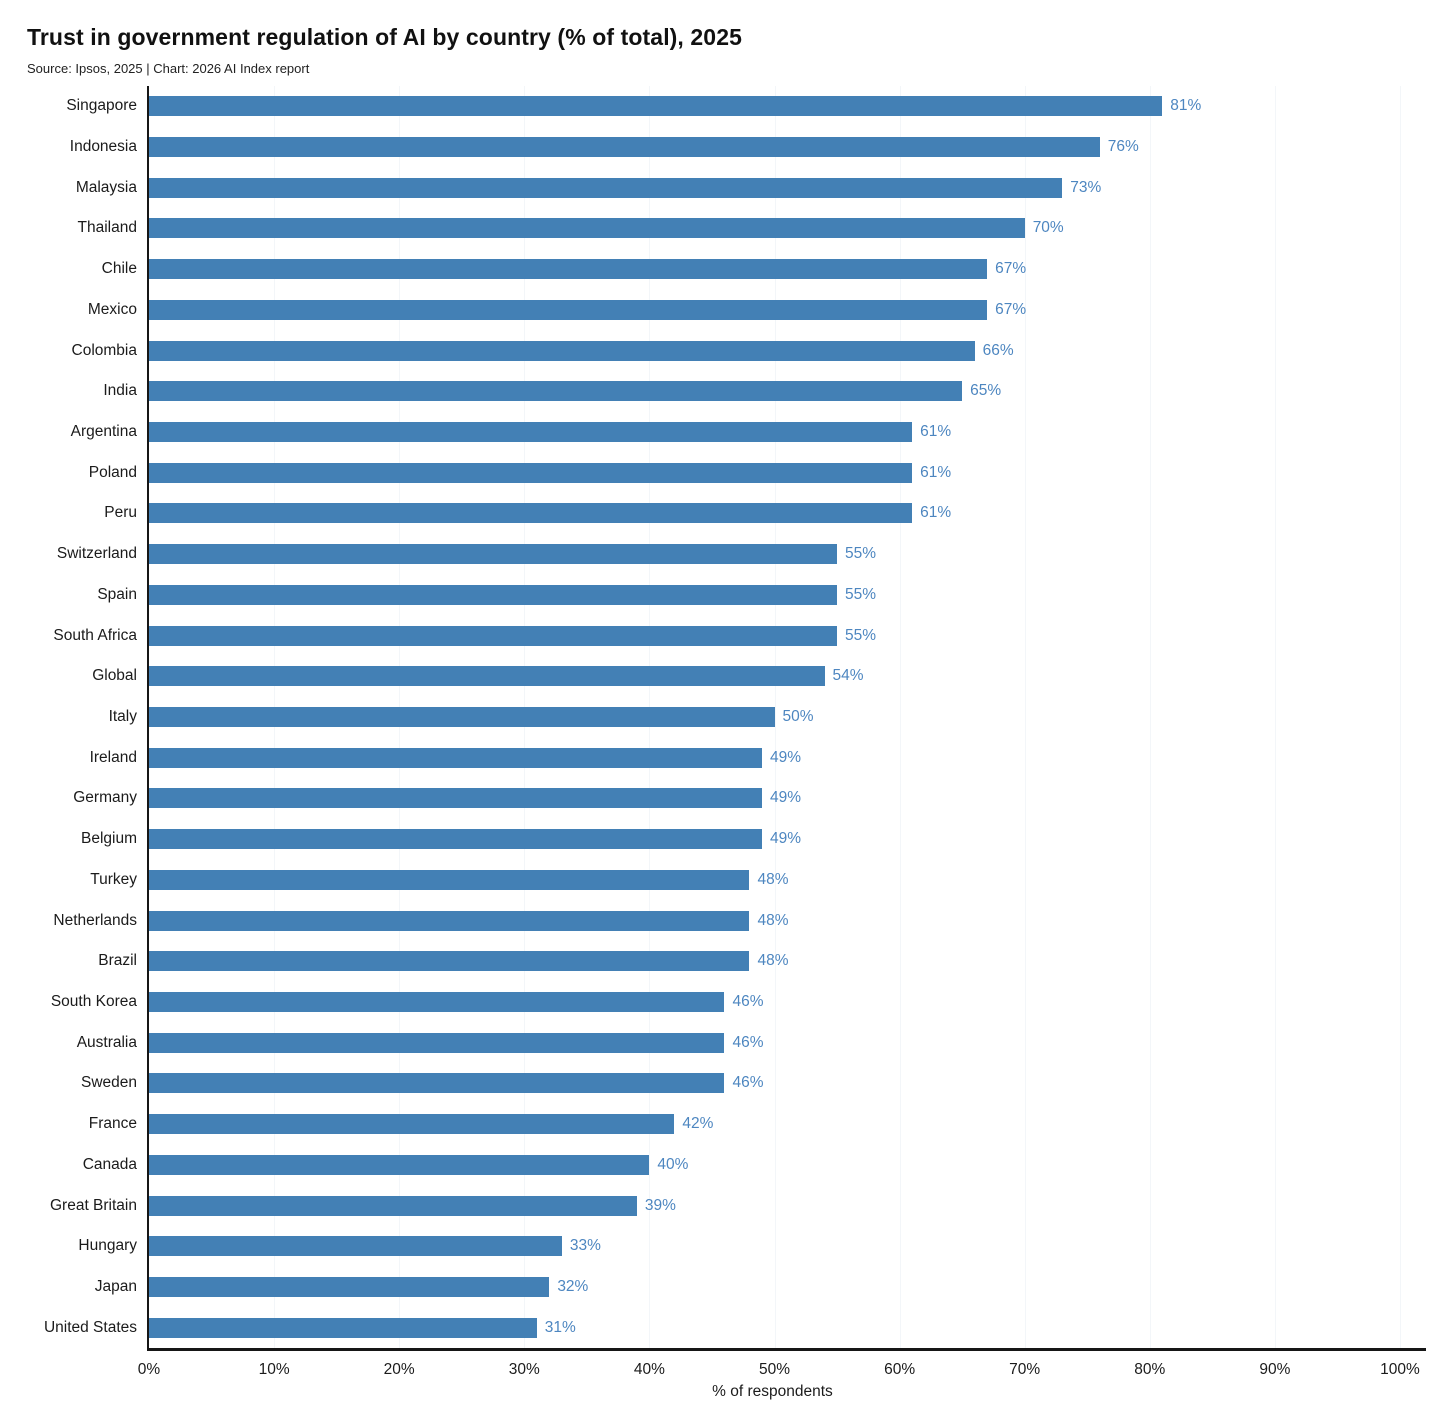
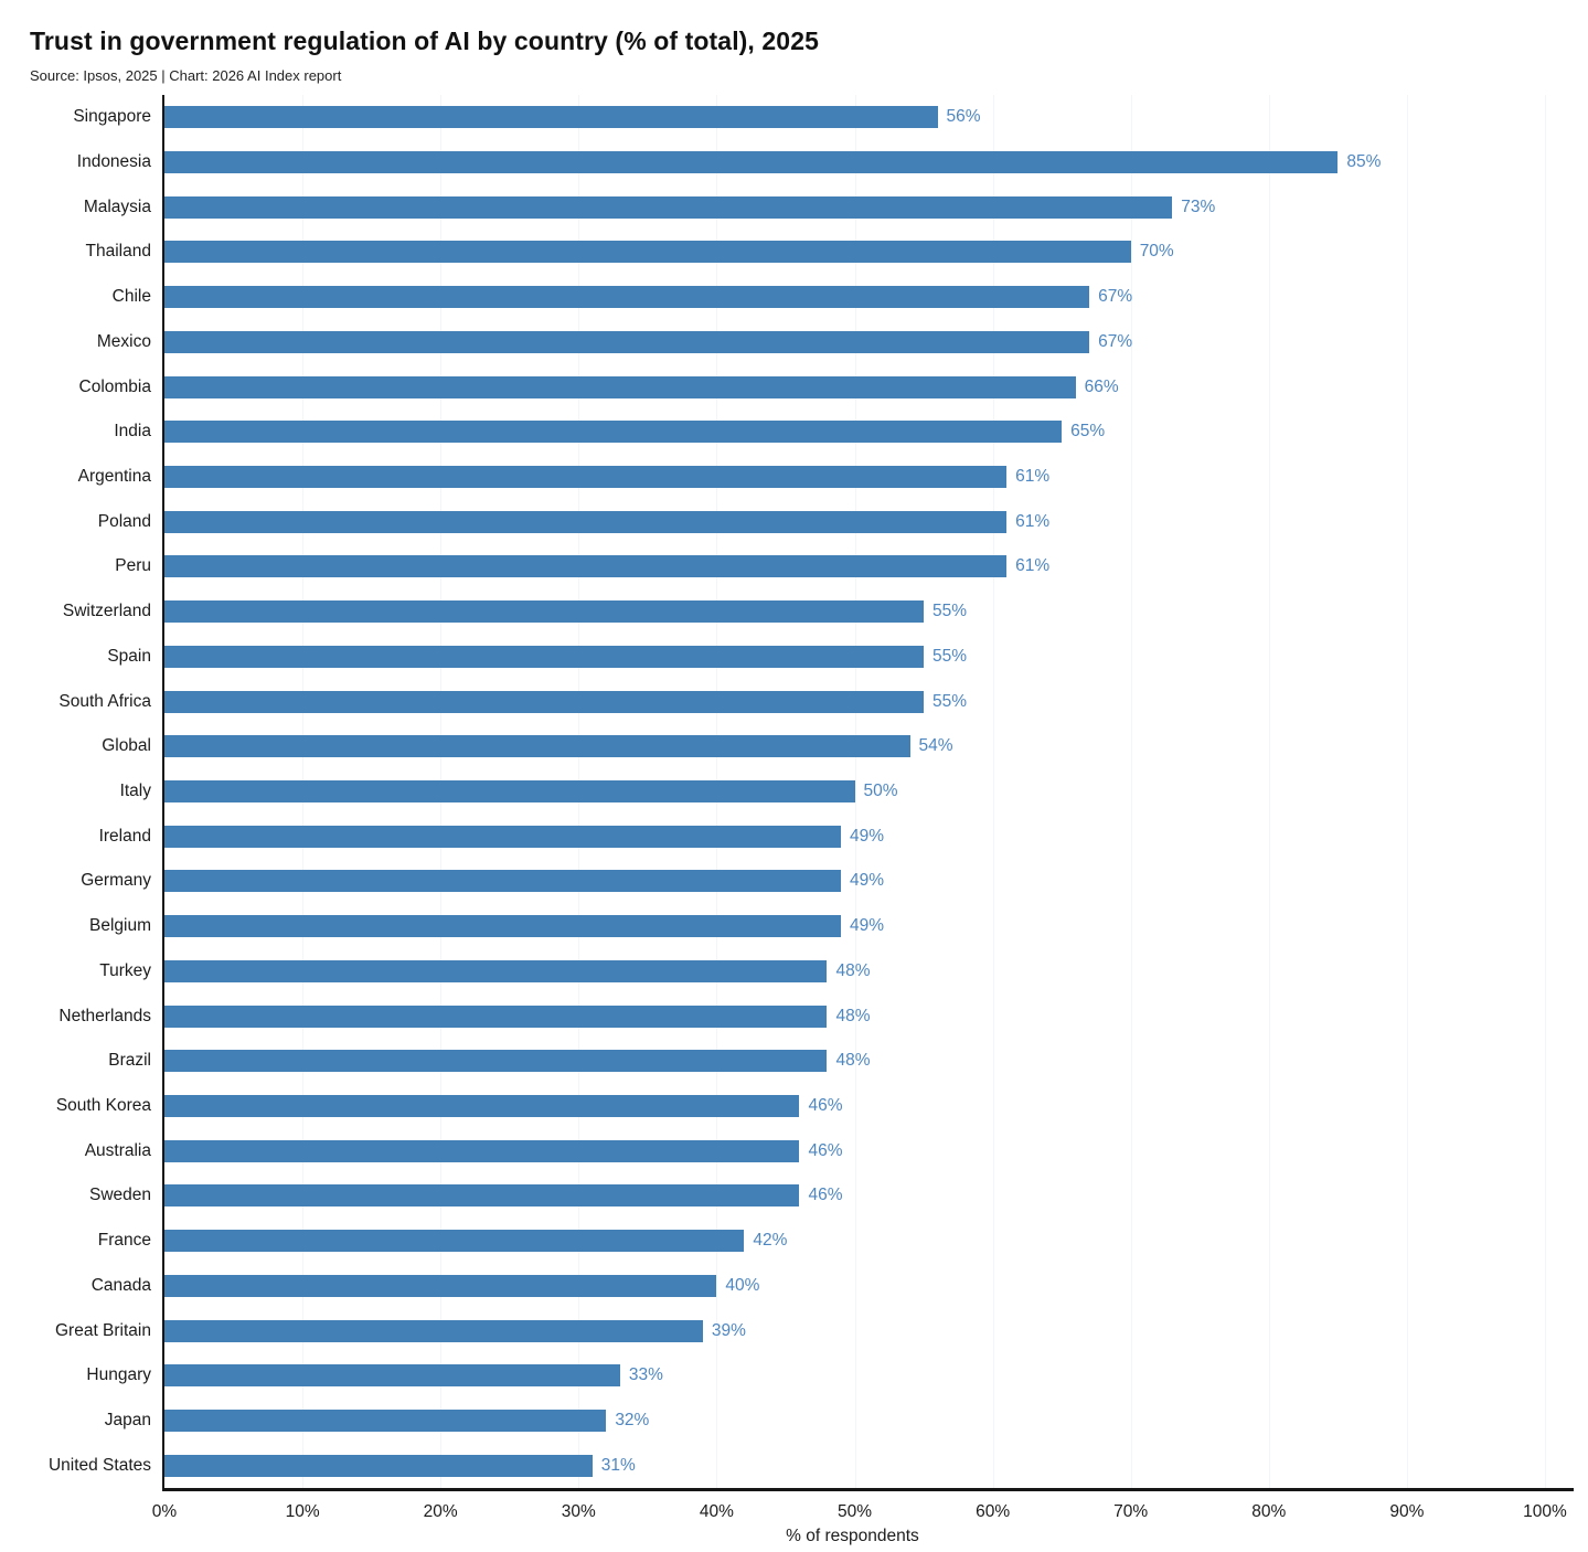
Singapore: 81% -> 56%
Indonesia: 76% -> 85%
